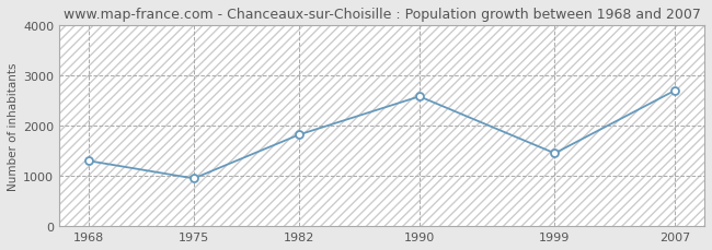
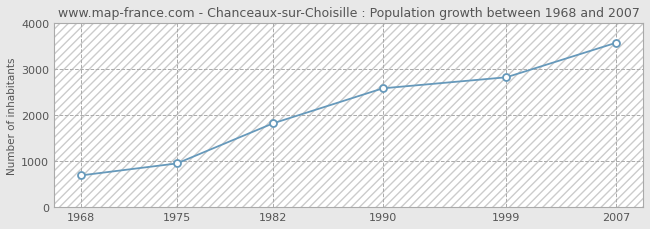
1968: 1300 -> 690
1999: 1450 -> 2820
2007: 2700 -> 3570
